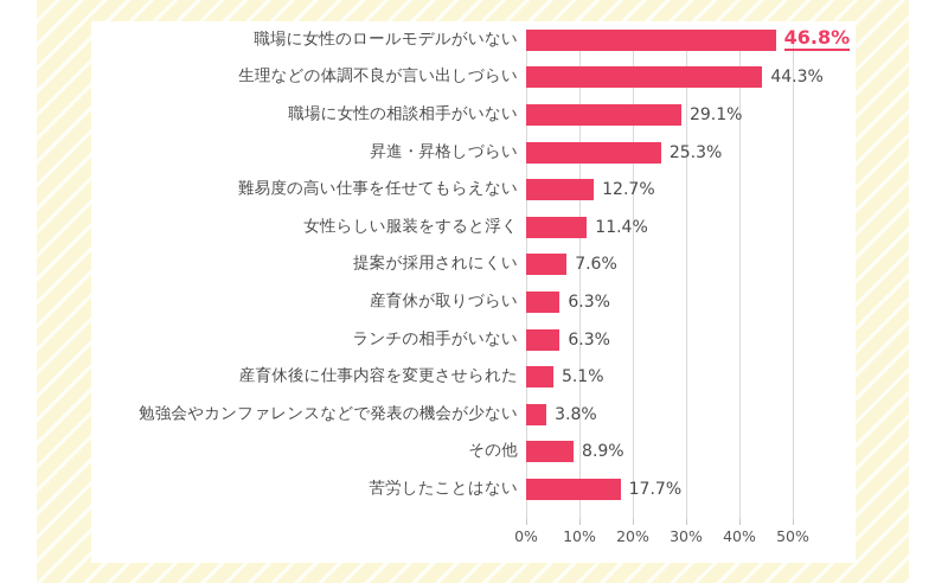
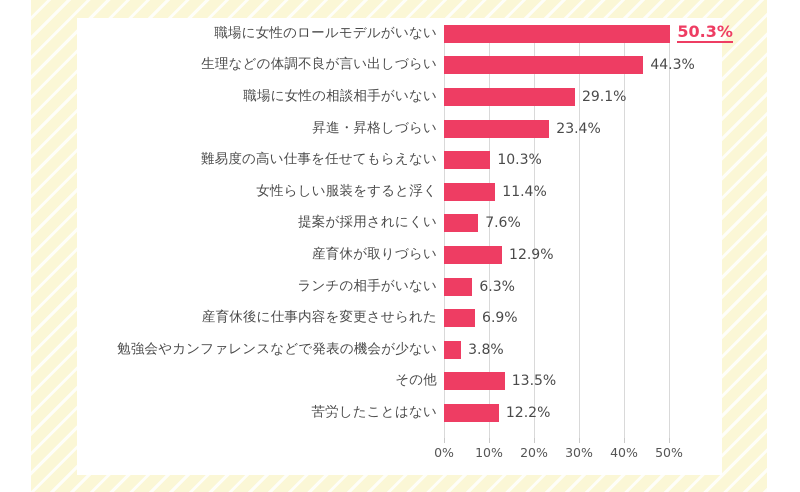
職場に女性のロールモデルがいない: 46.8% -> 50.3%
昇進・昇格しづらい: 25.3% -> 23.4%
難易度の高い仕事を任せてもらえない: 12.7% -> 10.3%
産育休が取りづらい: 6.3% -> 12.9%
産育休後に仕事内容を変更させられた: 5.1% -> 6.9%
その他: 8.9% -> 13.5%
苦労したことはない: 17.7% -> 12.2%
